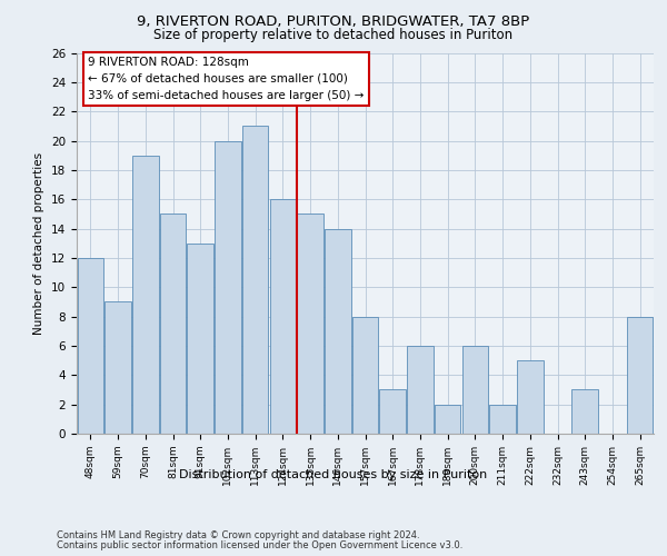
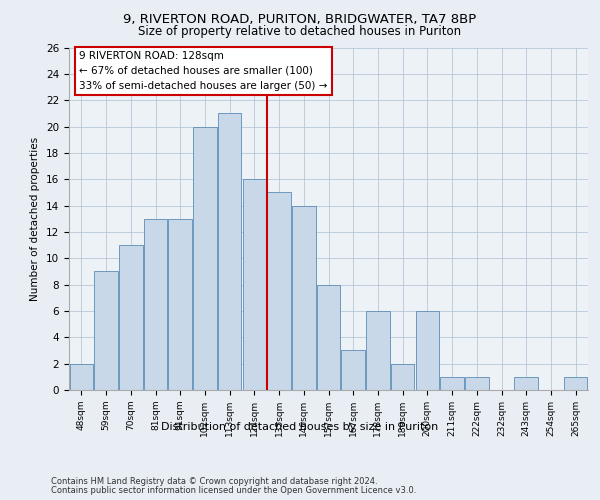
48sqm: 12 -> 2
70sqm: 19 -> 11
81sqm: 15 -> 13
211sqm: 2 -> 1
222sqm: 5 -> 1
243sqm: 3 -> 1
265sqm: 8 -> 1
